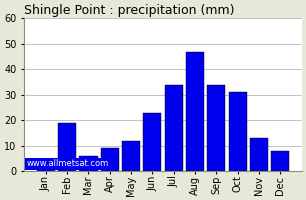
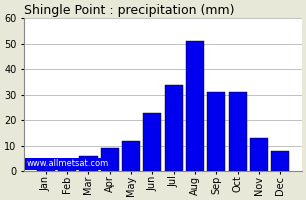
Feb: 19 -> 5
Aug: 47 -> 51
Sep: 34 -> 31
